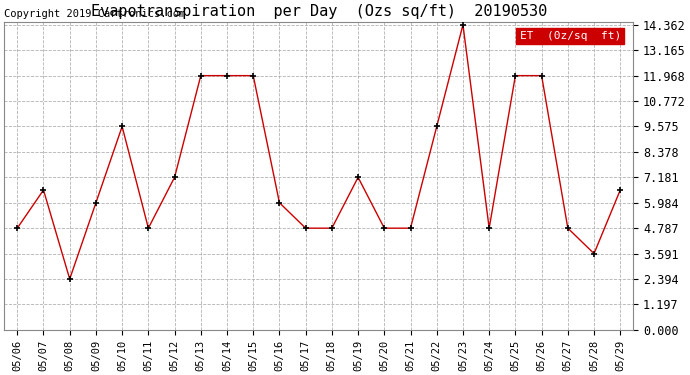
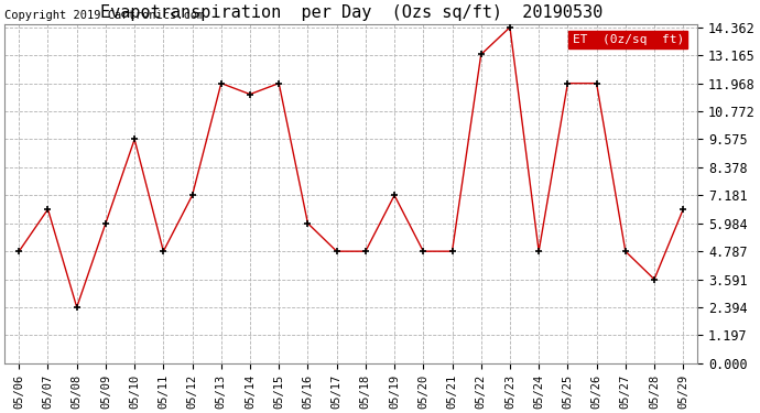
05/14: 11.97 -> 11.50
05/22: 9.57 -> 13.20
